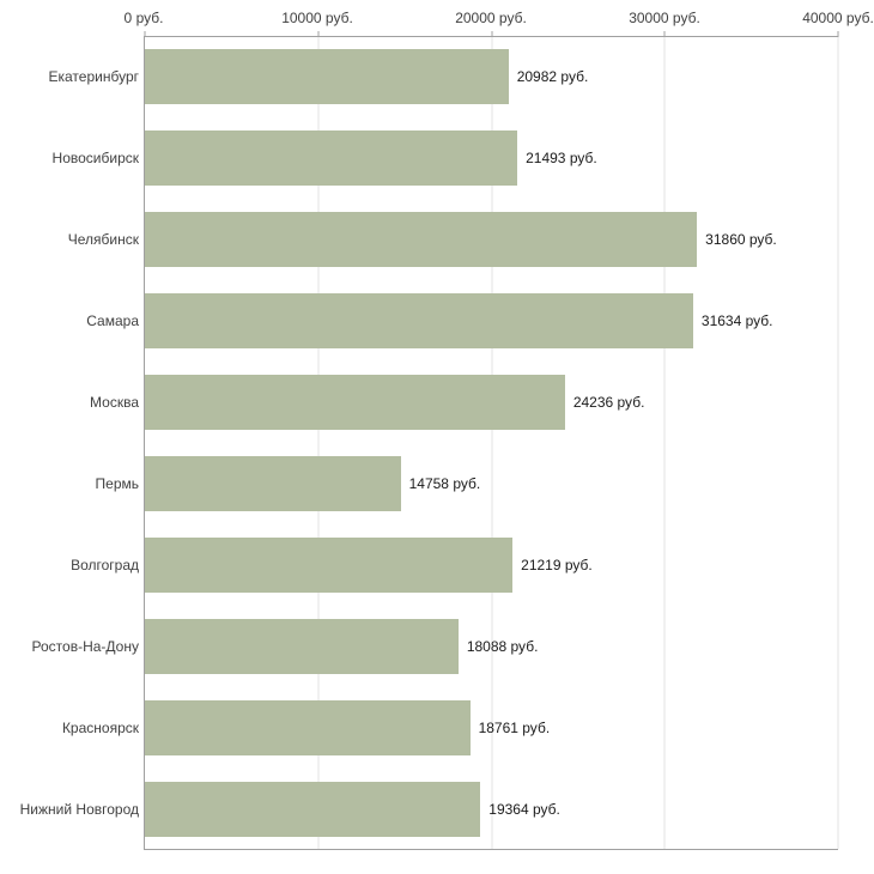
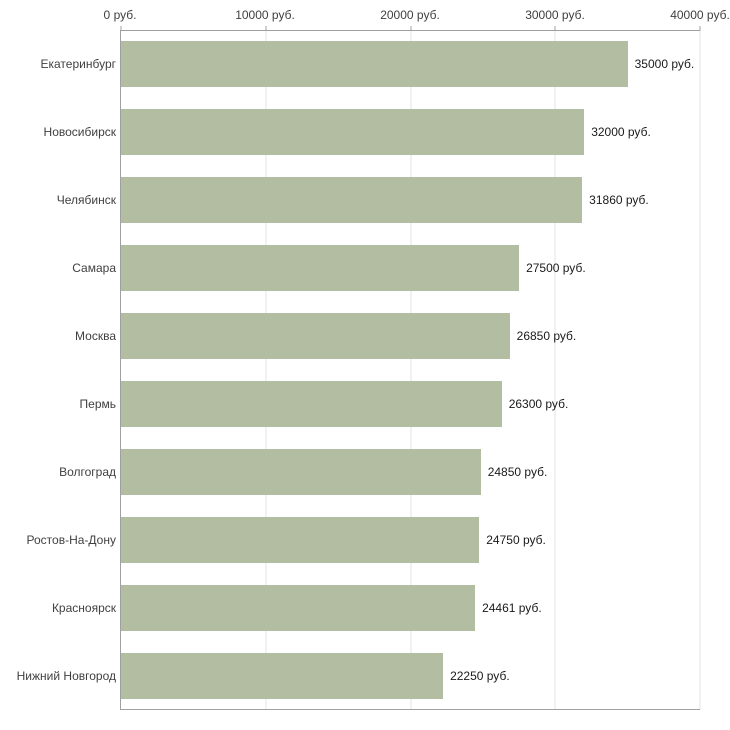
Екатеринбург: 20982 -> 35000
Новосибирск: 21493 -> 32000
Самара: 31634 -> 27500
Москва: 24236 -> 26850
Пермь: 14758 -> 26300
Волгоград: 21219 -> 24850
Ростов-На-Дону: 18088 -> 24750
Красноярск: 18761 -> 24461
Нижний Новгород: 19364 -> 22250
